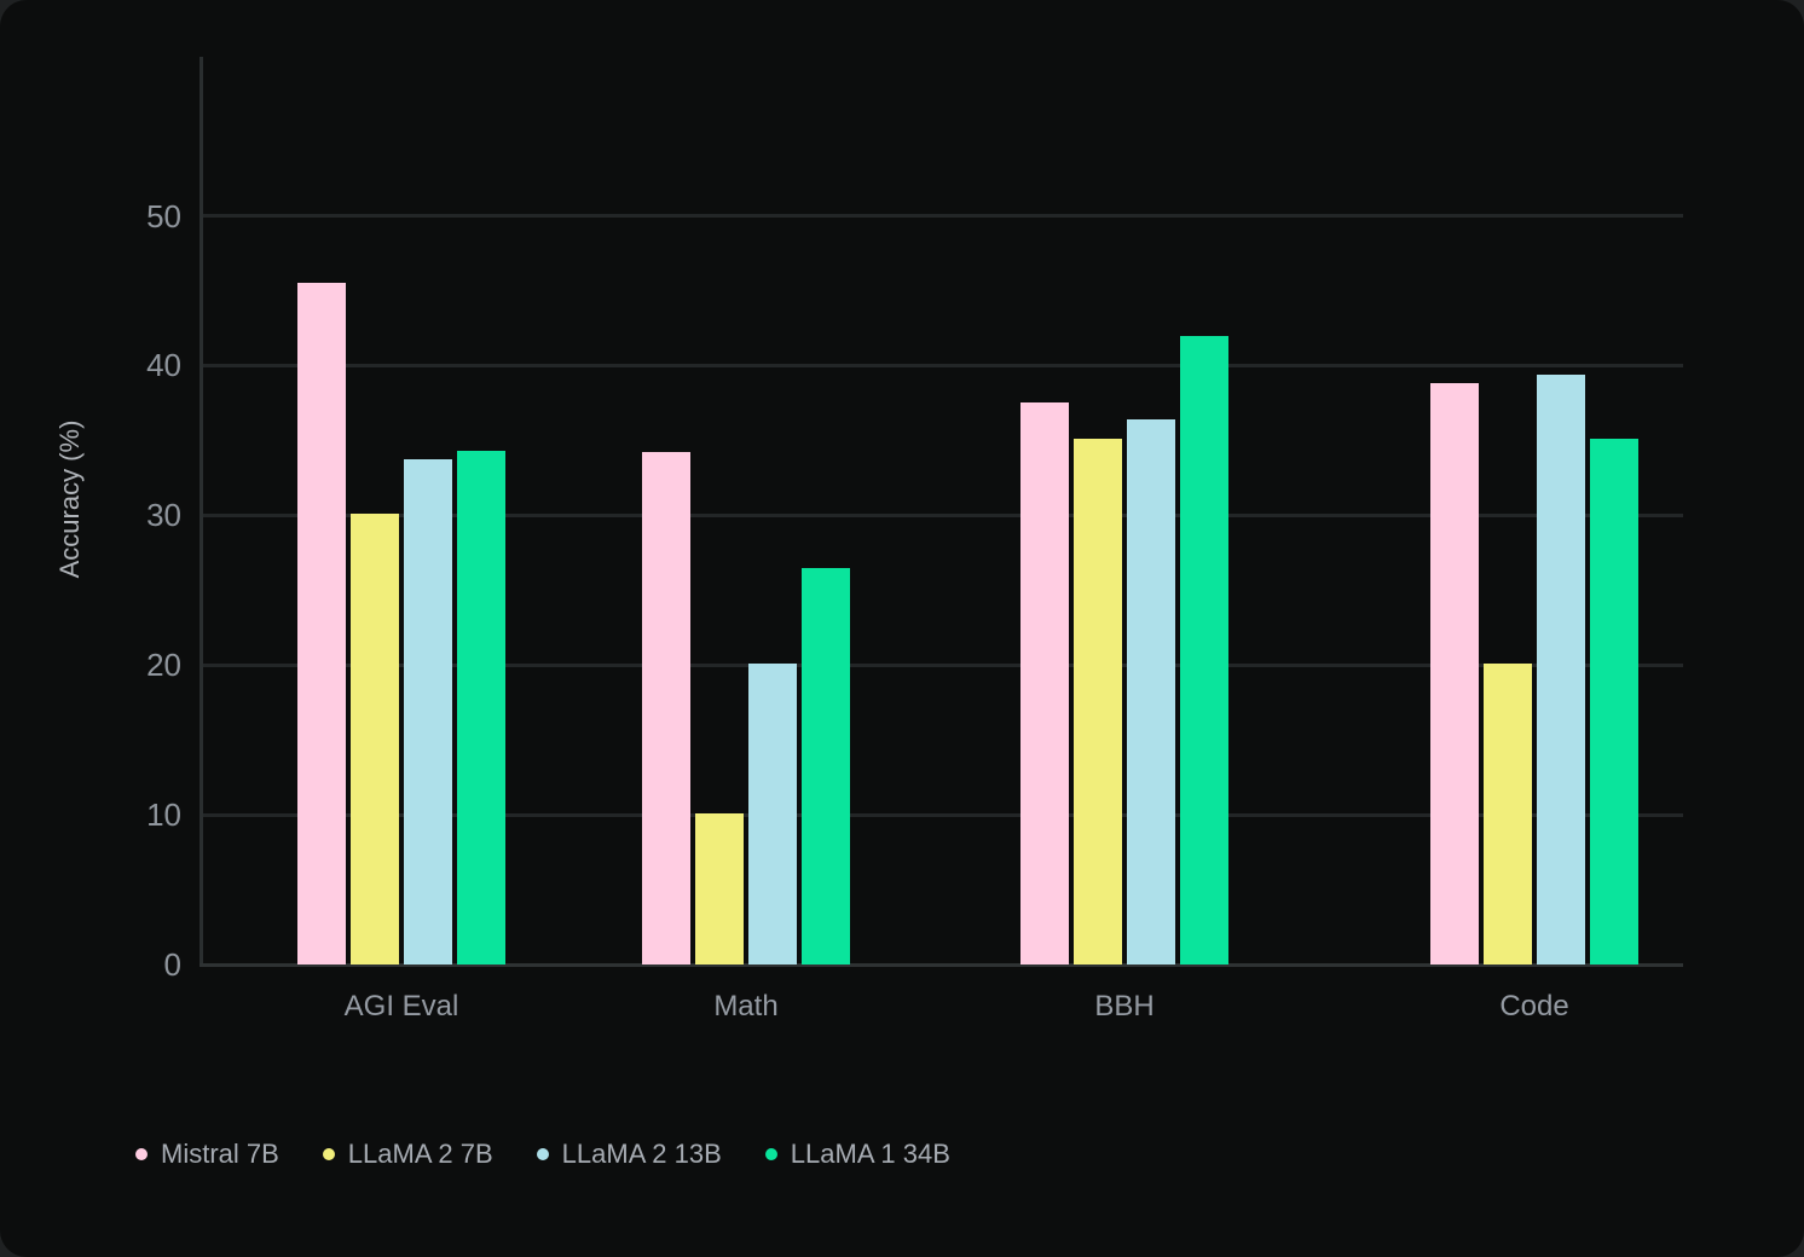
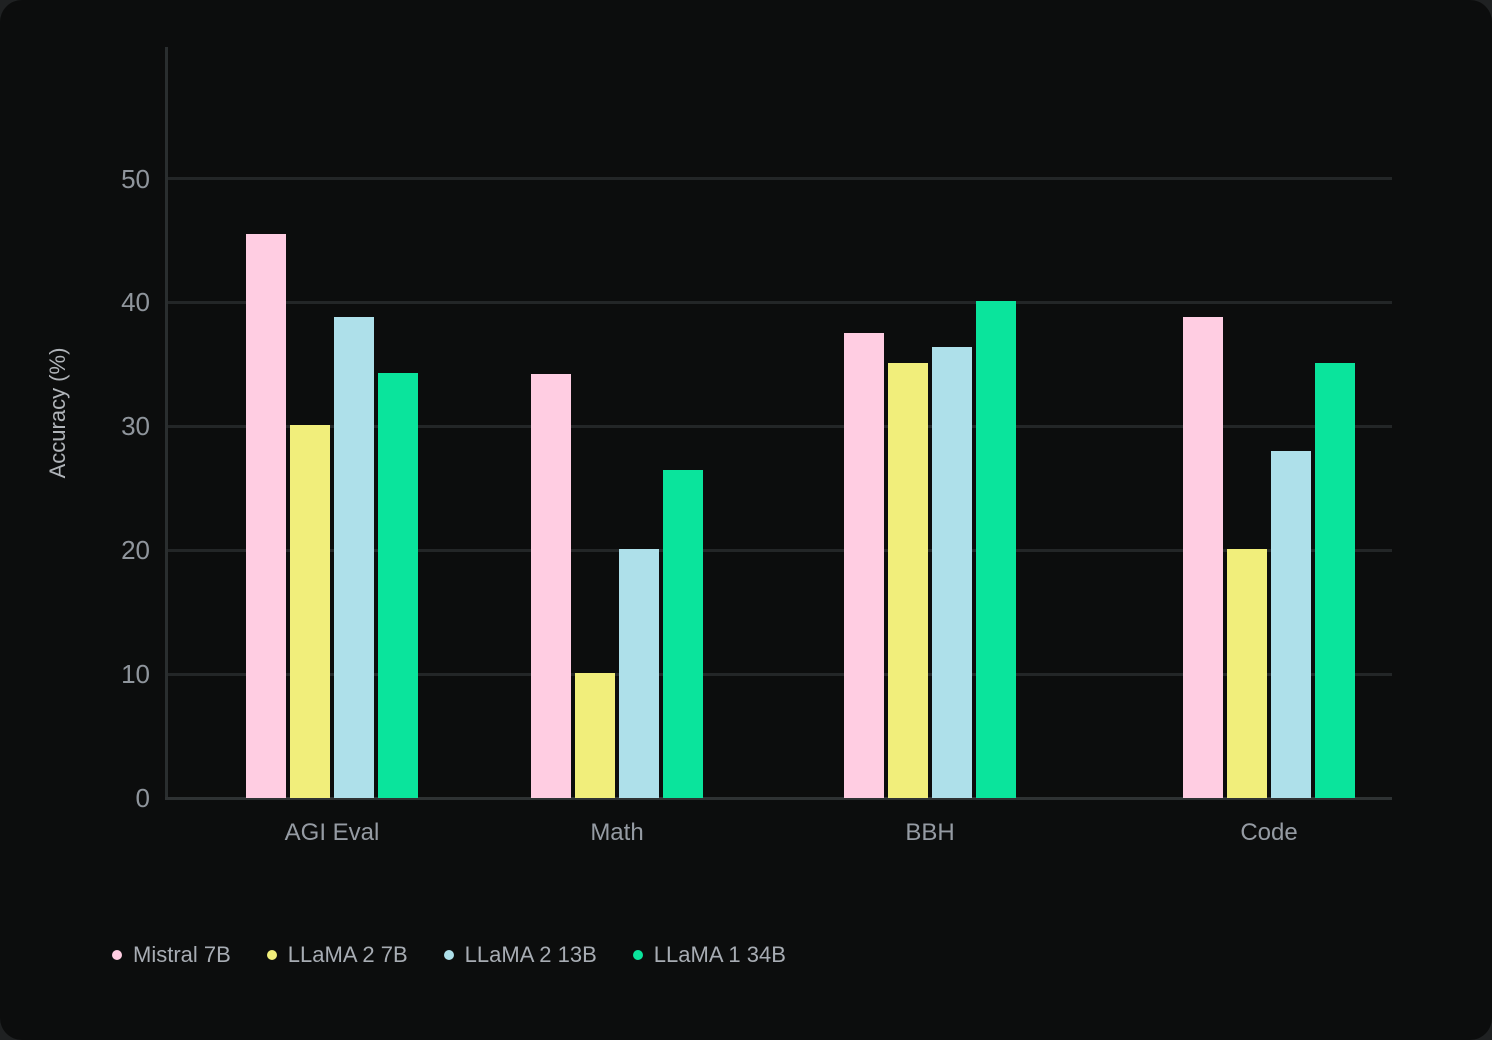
LLaMA 2 13B/AGI Eval: 33.7 -> 38.8
LLaMA 1 34B/BBH: 42.0 -> 40.1
LLaMA 2 13B/Code: 39.4 -> 28.0
